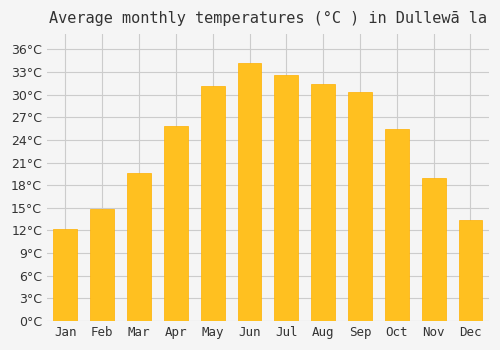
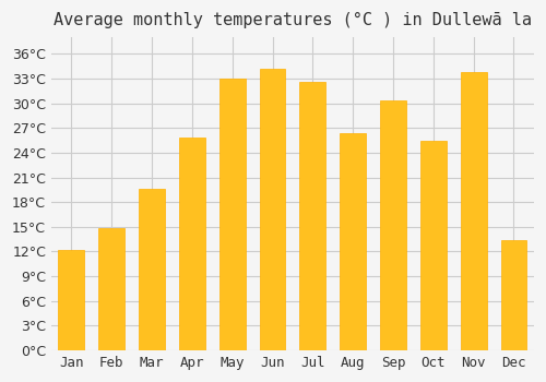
May: 31.2°C -> 33.0°C
Aug: 31.4°C -> 26.4°C
Nov: 19.0°C -> 33.8°C
